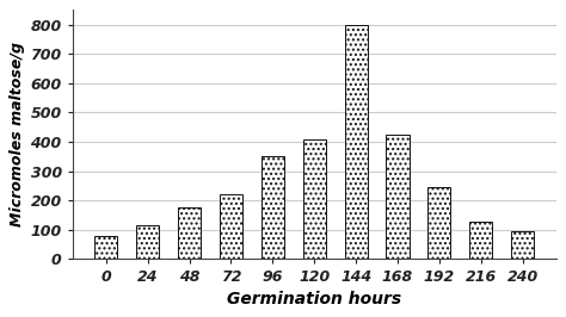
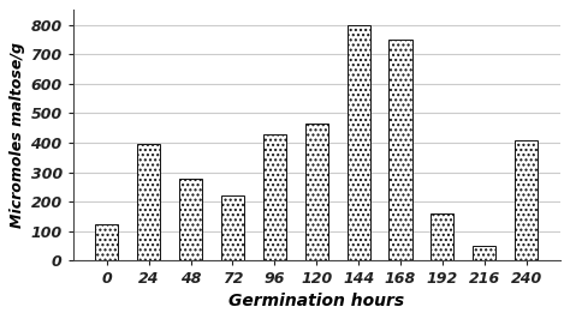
0: 80 -> 125
24: 115 -> 395
48: 175 -> 280
96: 350 -> 430
120: 410 -> 465
168: 425 -> 750
192: 245 -> 160
216: 128 -> 50
240: 95 -> 410
